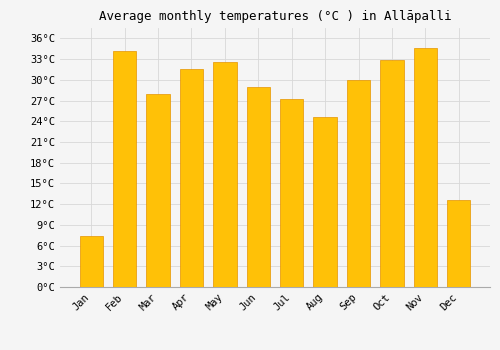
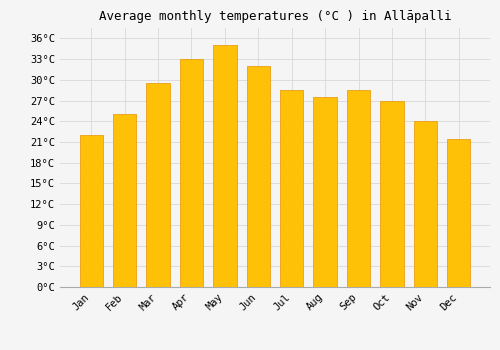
Jan: 7.4°C -> 22.0°C
Feb: 34.2°C -> 25.0°C
Mar: 28.0°C -> 29.5°C
Apr: 31.6°C -> 33.0°C
May: 32.6°C -> 35.0°C
Jun: 29.0°C -> 32.0°C
Jul: 27.2°C -> 28.5°C
Aug: 24.6°C -> 27.5°C
Sep: 30.0°C -> 28.5°C
Oct: 32.8°C -> 27.0°C
Nov: 34.6°C -> 24.0°C
Dec: 12.6°C -> 21.5°C
